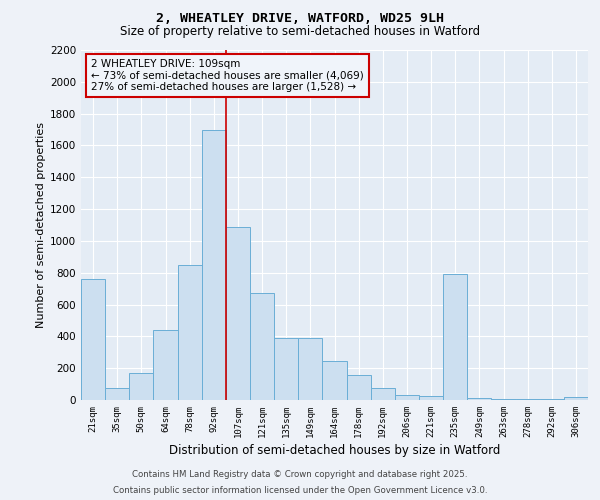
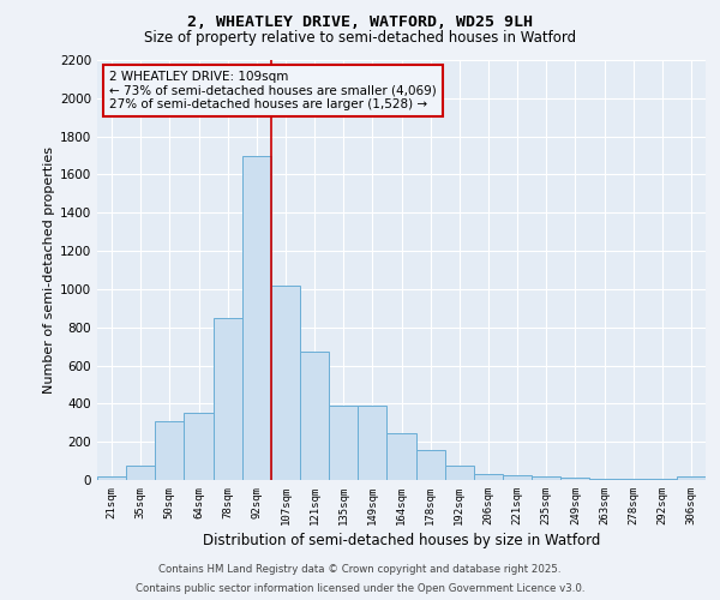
21sqm: 760 -> 20
50sqm: 170 -> 310
64sqm: 440 -> 350
107sqm: 1090 -> 1020
235sqm: 790 -> 20
